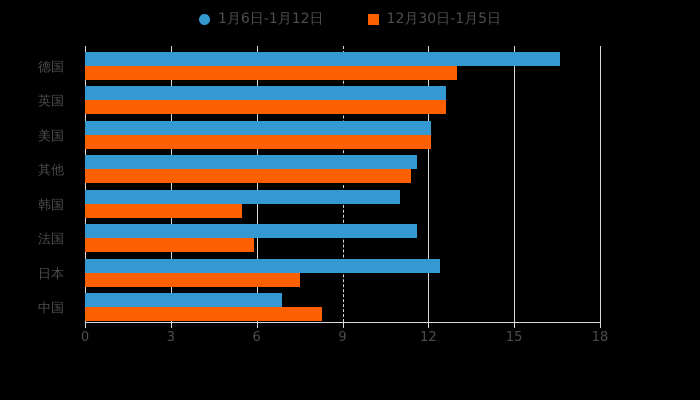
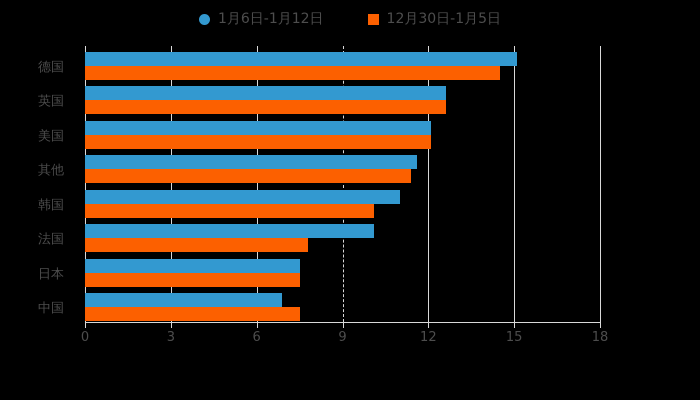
1月6日-1月12日/德国: 16.6 -> 15.1
12月30日-1月5日/德国: 13.0 -> 14.5
12月30日-1月5日/韩国: 5.5 -> 10.1
1月6日-1月12日/法国: 11.6 -> 10.1
12月30日-1月5日/法国: 5.9 -> 7.8
1月6日-1月12日/日本: 12.4 -> 7.5
12月30日-1月5日/中国: 8.3 -> 7.5
